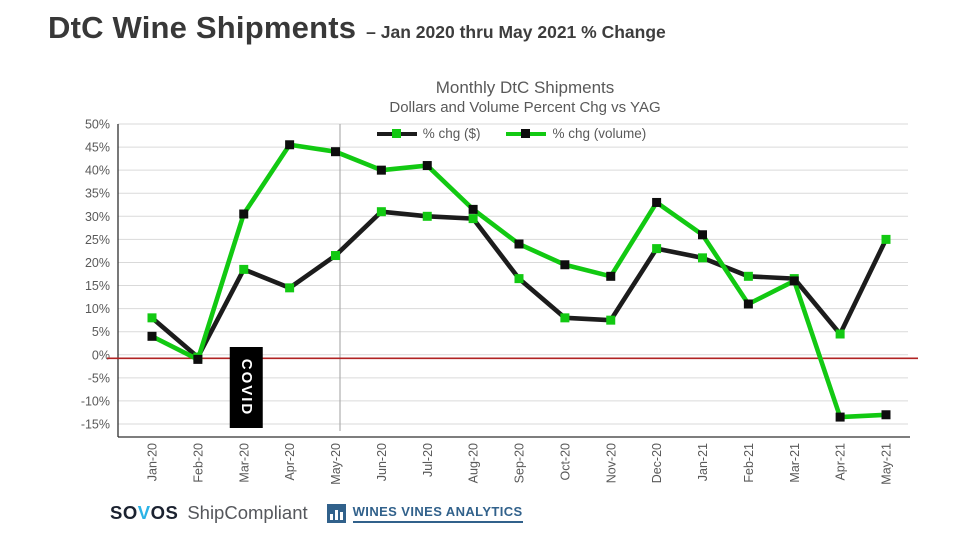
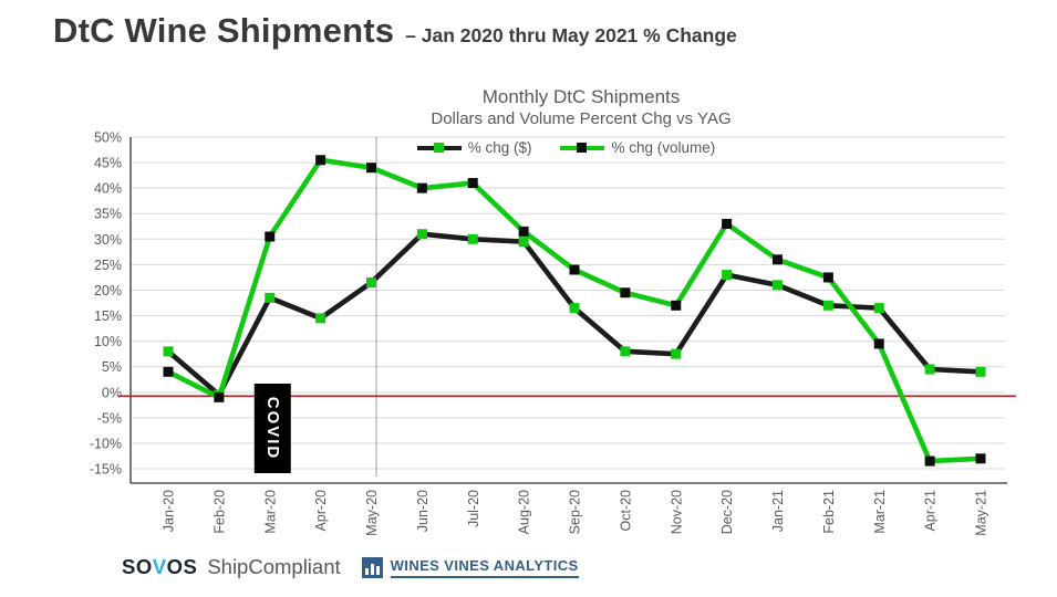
% chg (volume)/Feb-21: 11% -> 22%
% chg (volume)/Mar-21: 16% -> 10%
% chg ($)/May-21: 25% -> 4%
